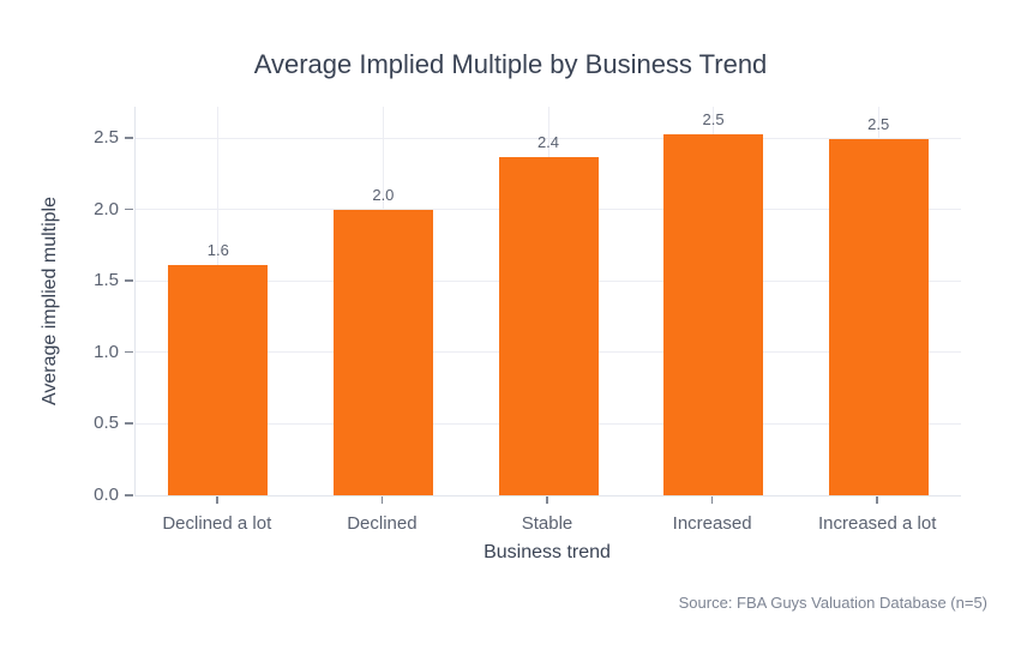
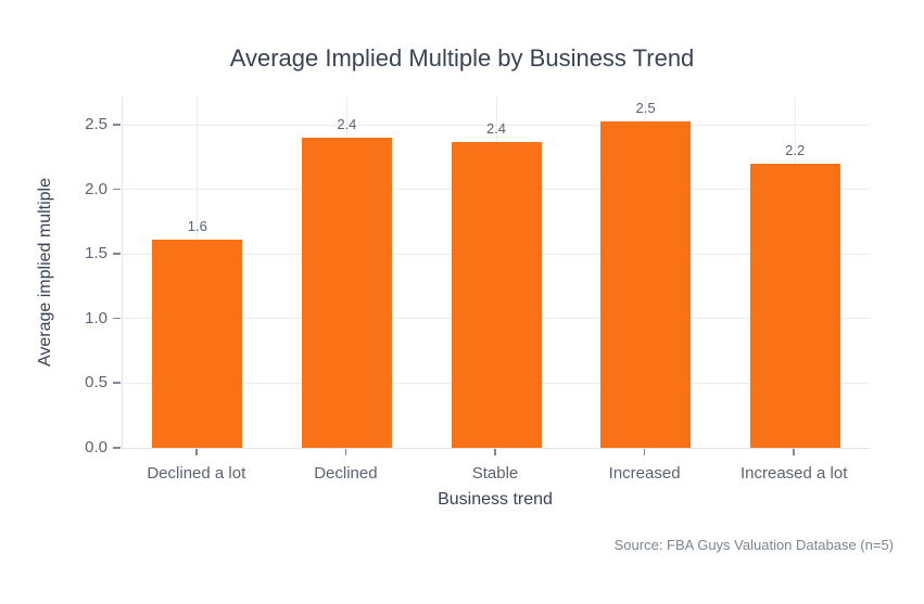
Declined: 2.0 -> 2.4
Increased a lot: 2.5 -> 2.2
